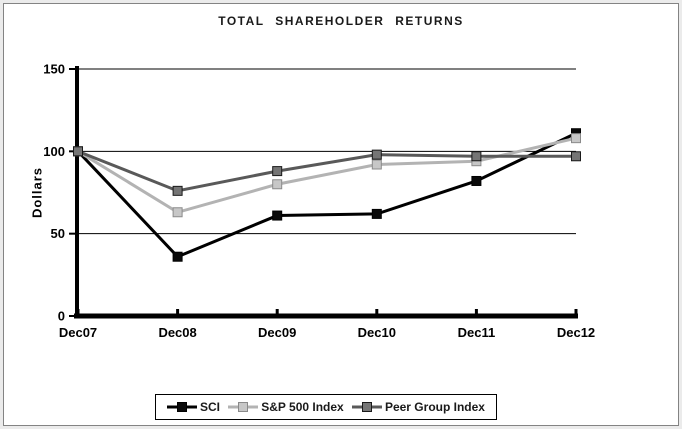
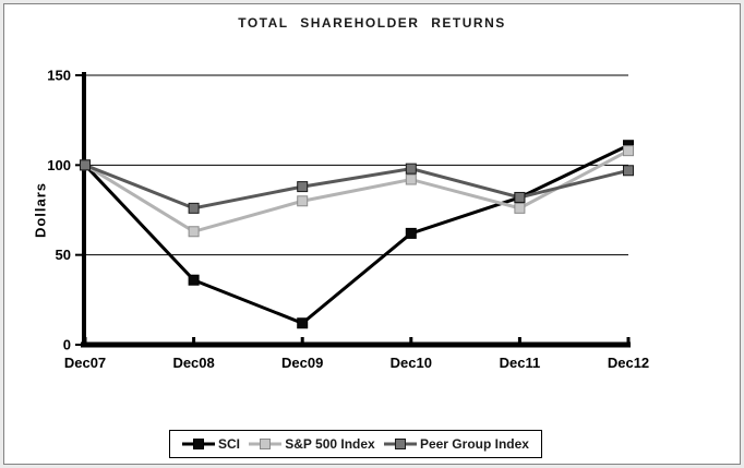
SCI/Dec09: 61 -> 12
S&P 500 Index/Dec11: 94 -> 76
Peer Group Index/Dec11: 97 -> 82
